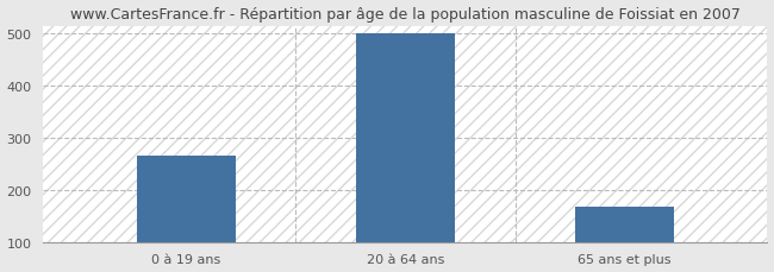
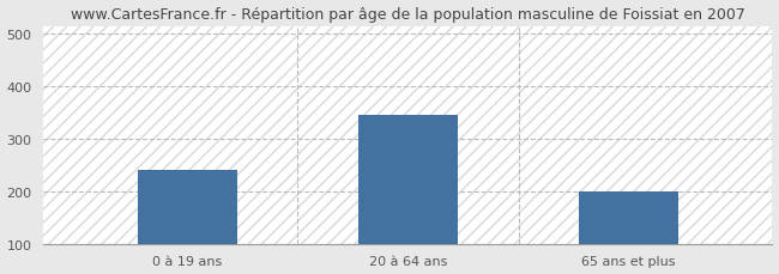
0 à 19 ans: 265 -> 240
20 à 64 ans: 500 -> 345
65 ans et plus: 168 -> 200
